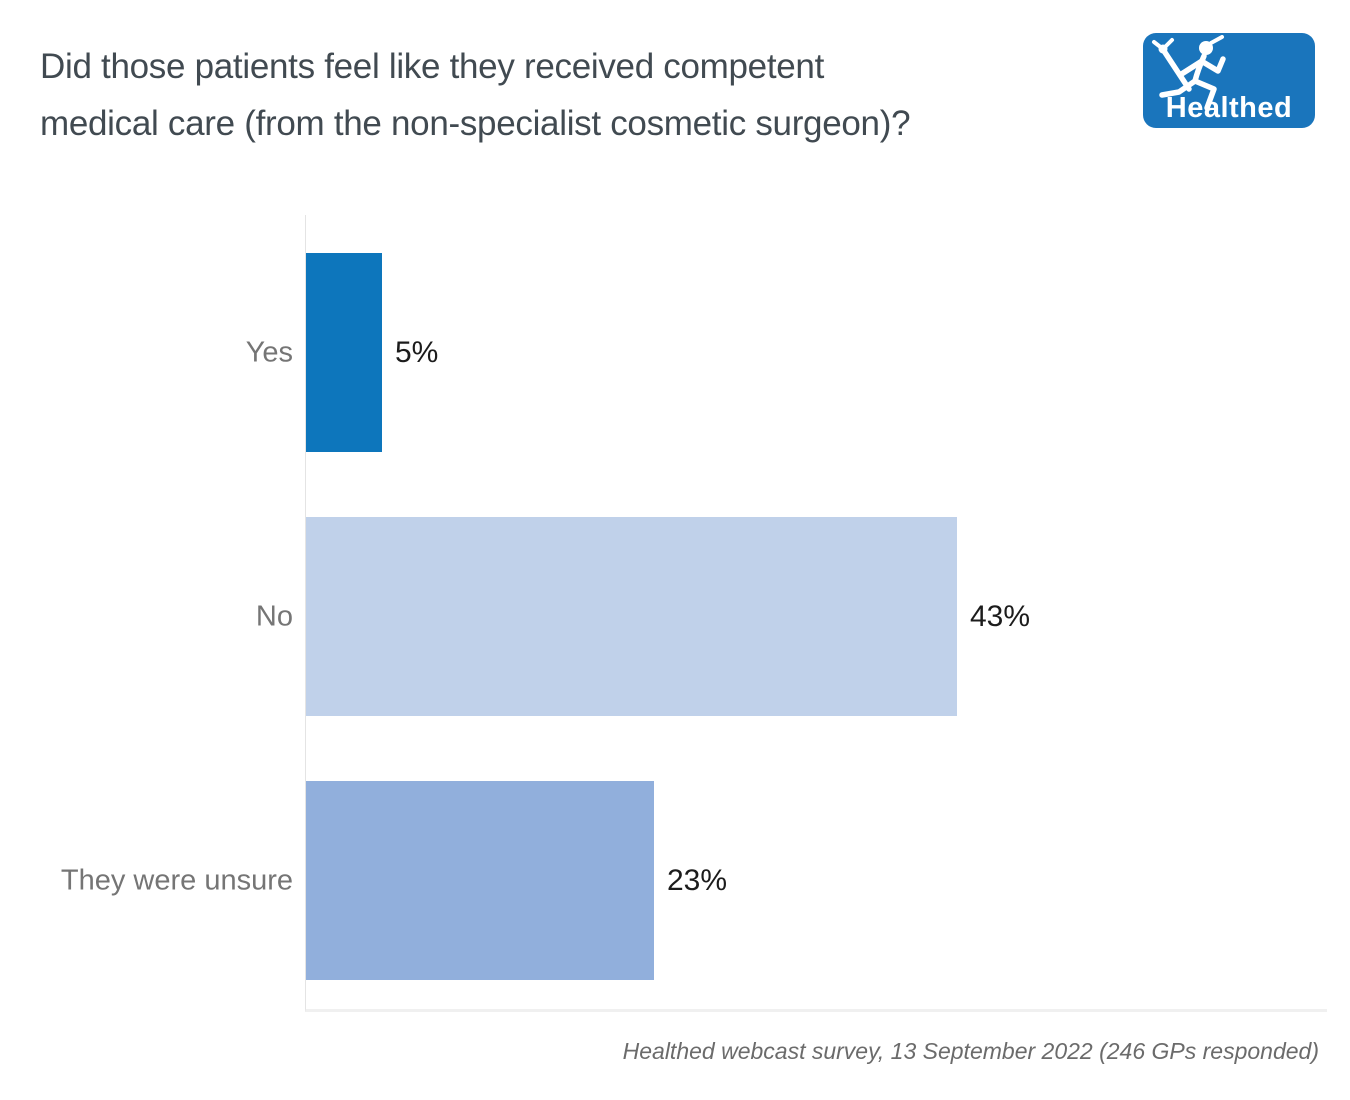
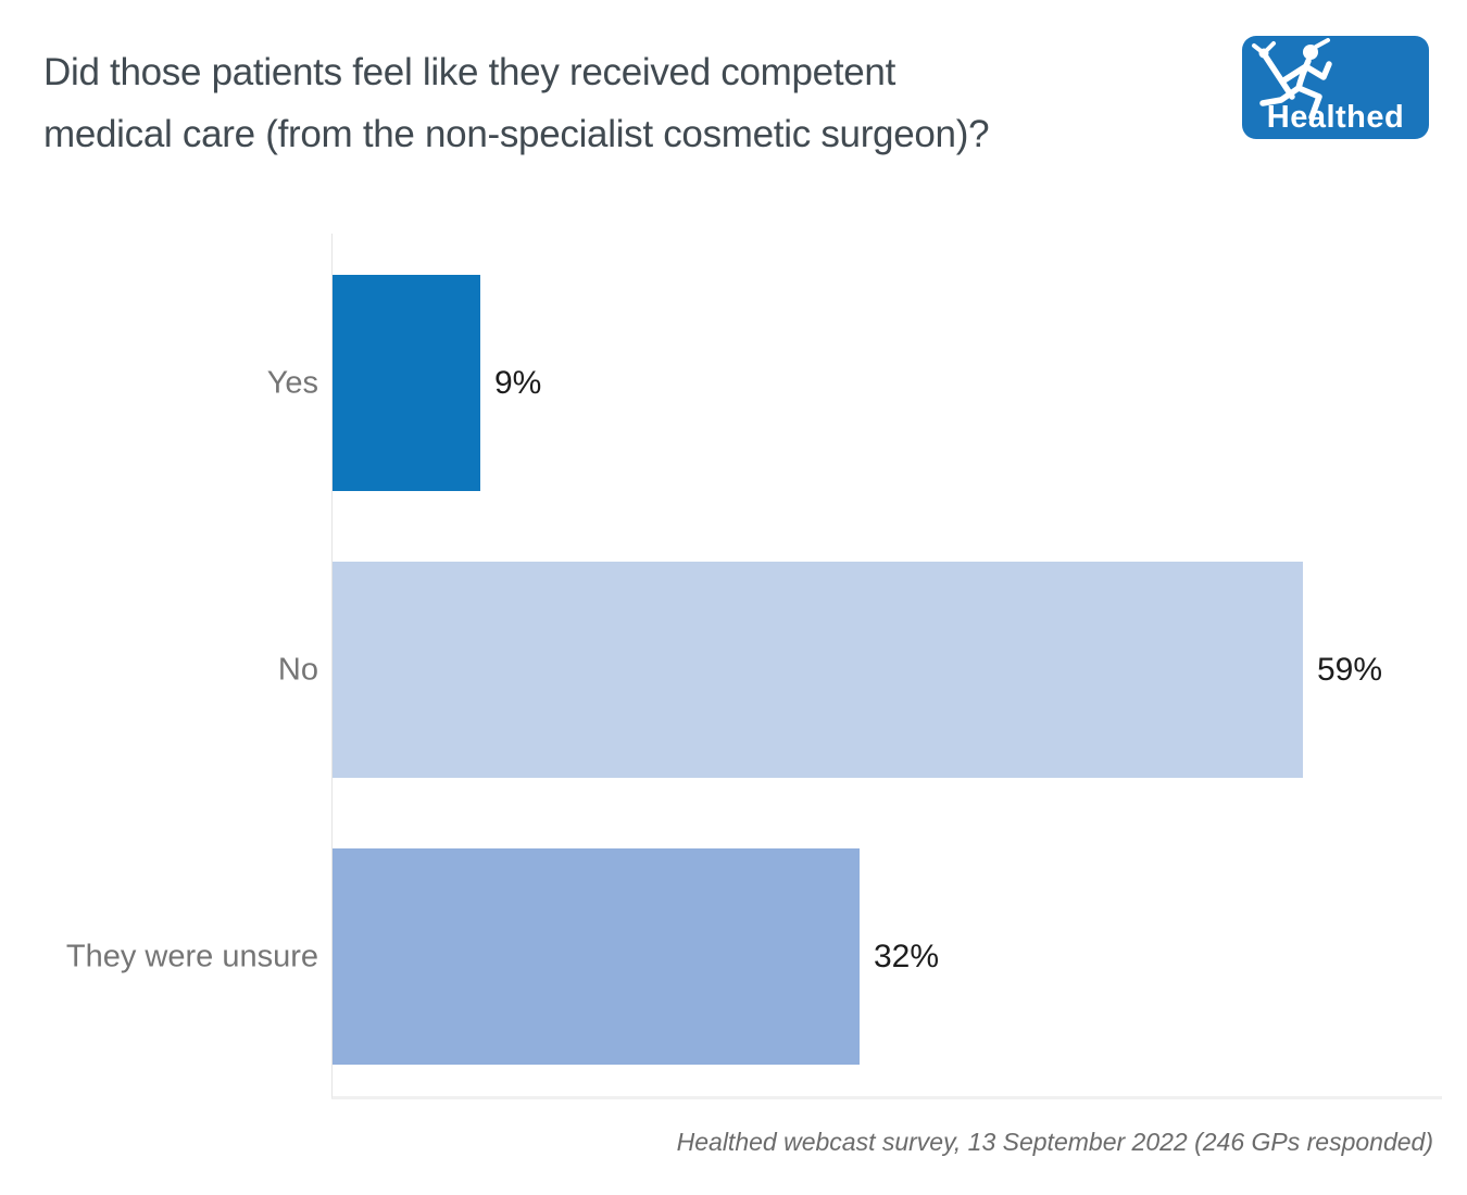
Yes: 5% -> 9%
No: 43% -> 59%
They were unsure: 23% -> 32%
